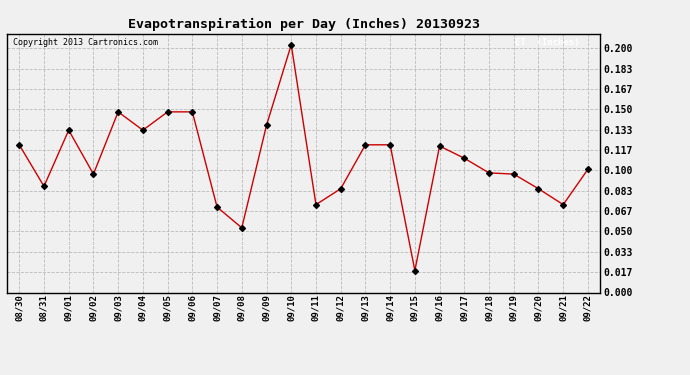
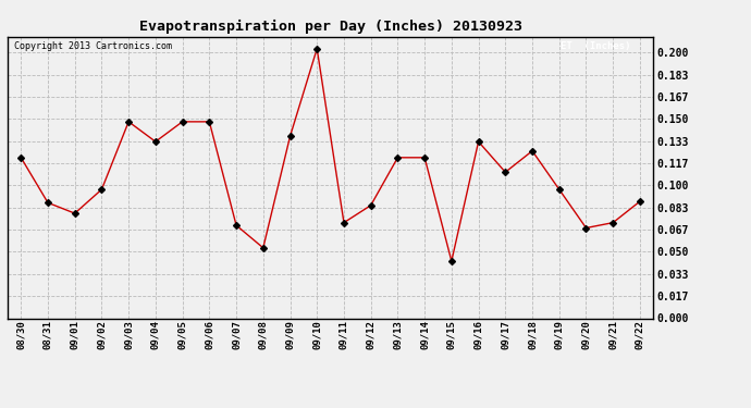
09/01: 0.133 -> 0.079
09/15: 0.018 -> 0.043
09/16: 0.120 -> 0.133
09/18: 0.098 -> 0.126
09/20: 0.085 -> 0.068
09/22: 0.101 -> 0.088
